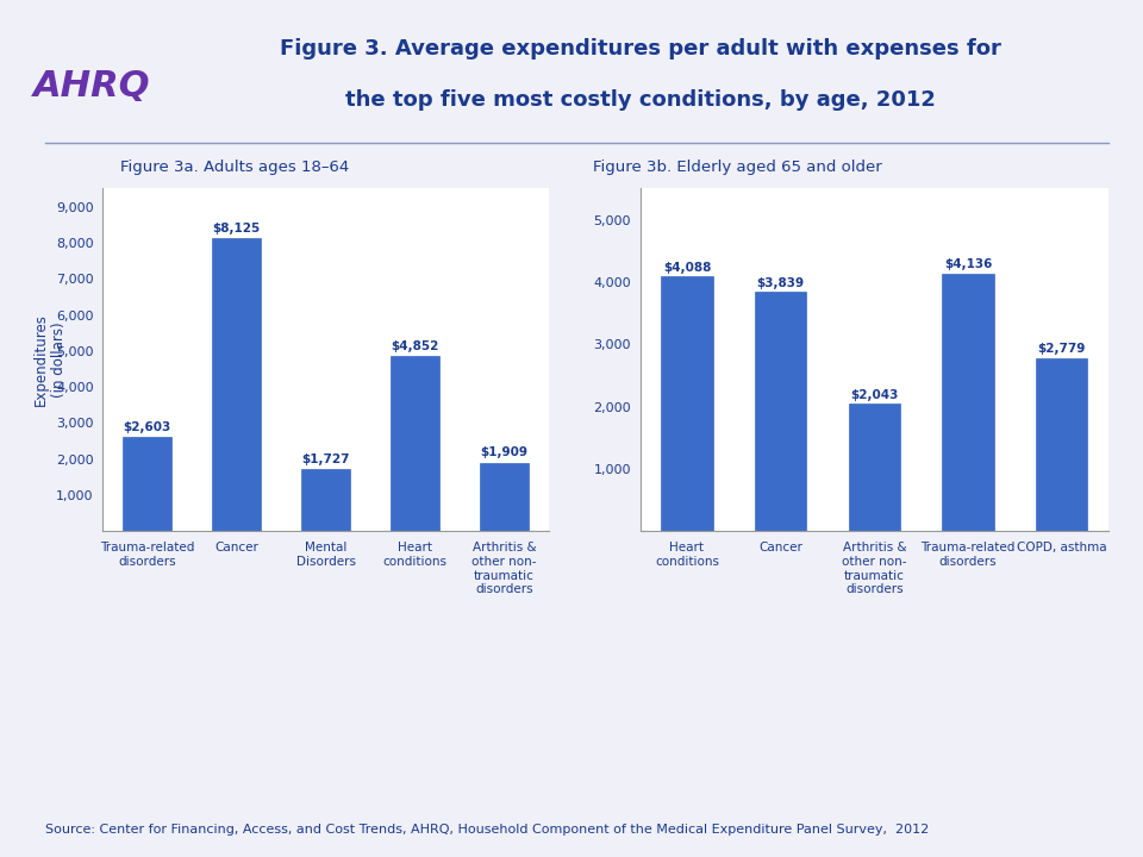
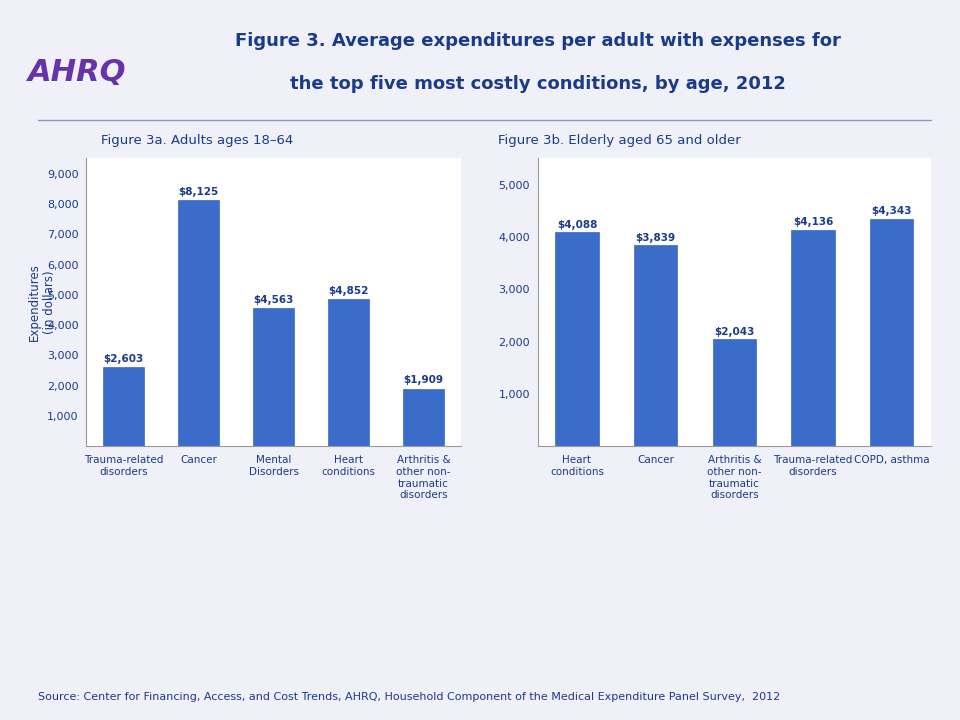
Mental Disorders: $1,727 -> $4,563
COPD, asthma: $2,779 -> $4,343
